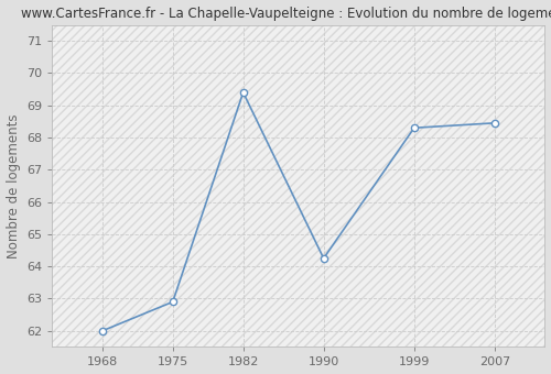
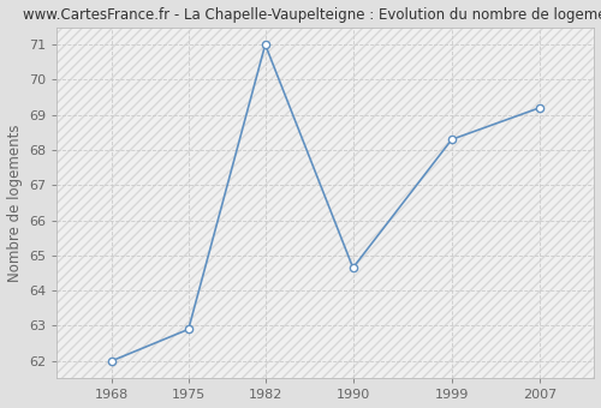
1982: 69.40 -> 71.00
1990: 64.25 -> 64.65
2007: 68.45 -> 69.20
